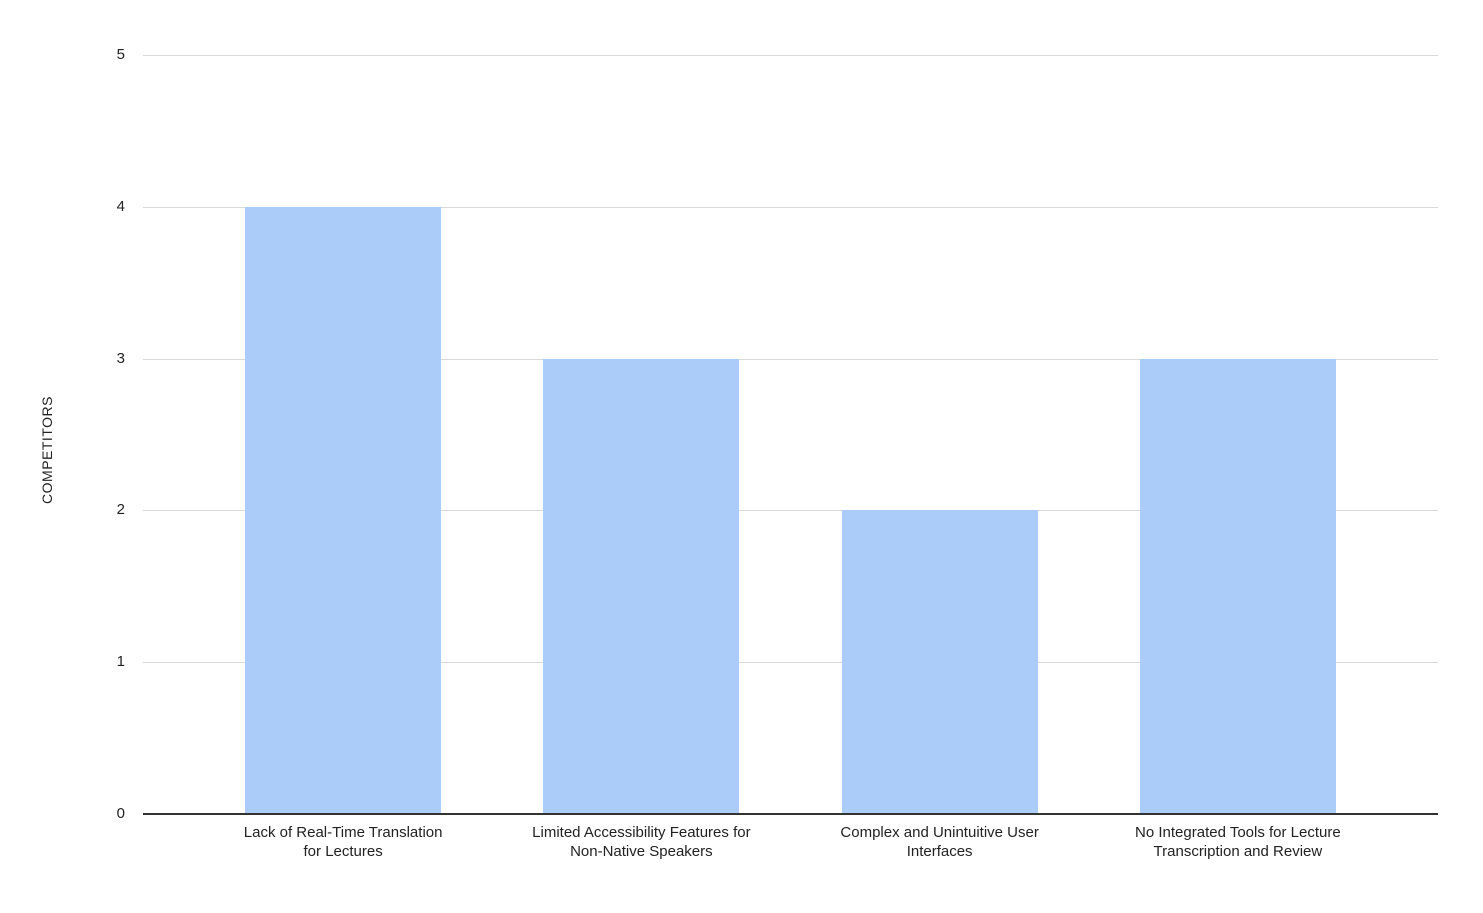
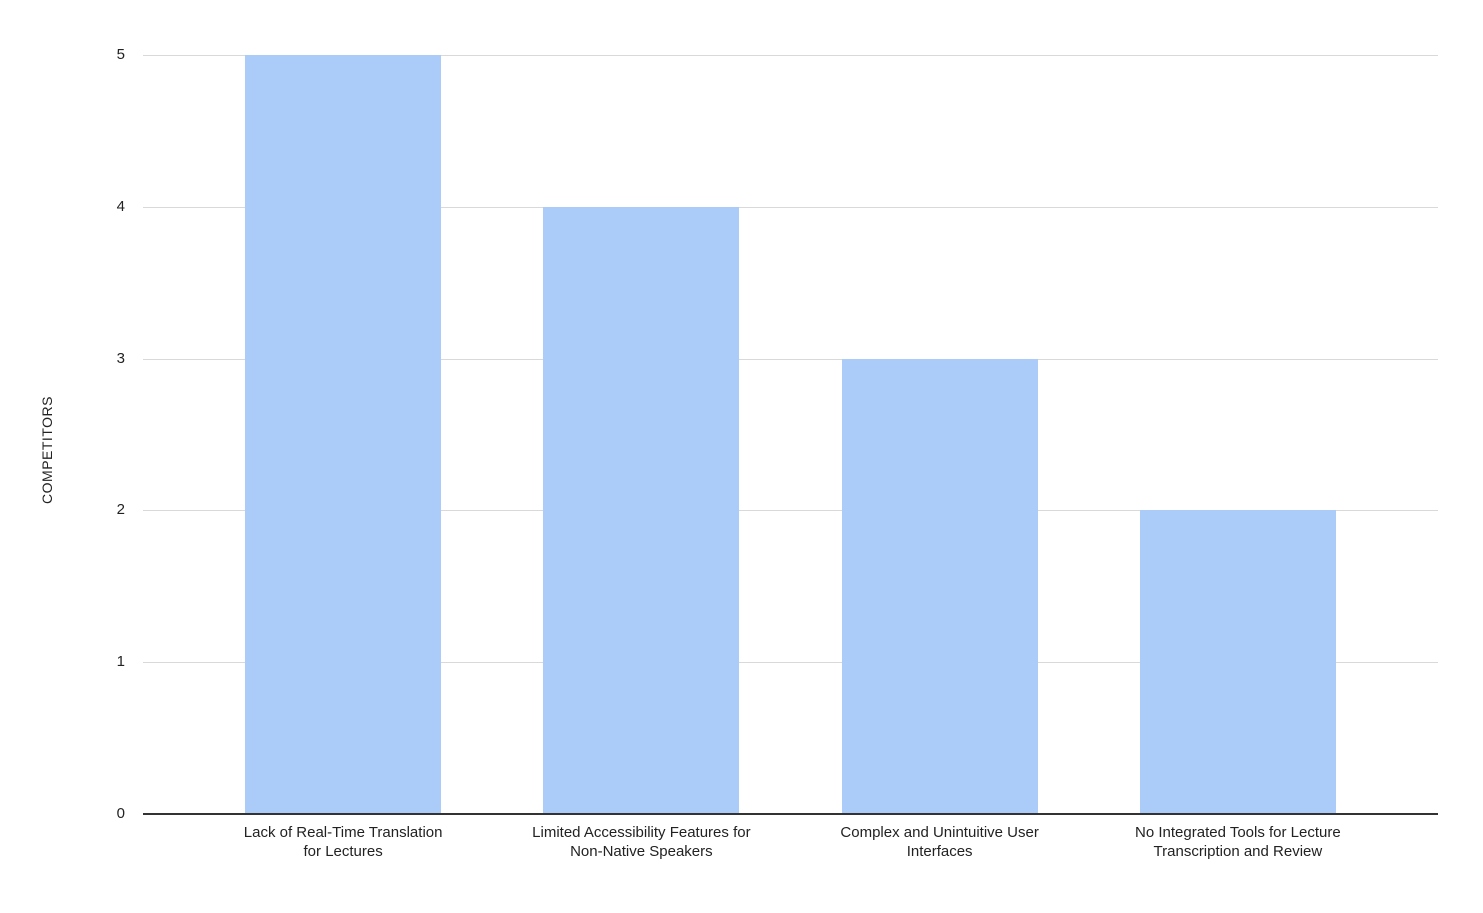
Lack of Real-Time Translation for Lectures: 4 -> 5
Limited Accessibility Features for Non-Native Speakers: 3 -> 4
Complex and Unintuitive User Interfaces: 2 -> 3
No Integrated Tools for Lecture Transcription and Review: 3 -> 2
